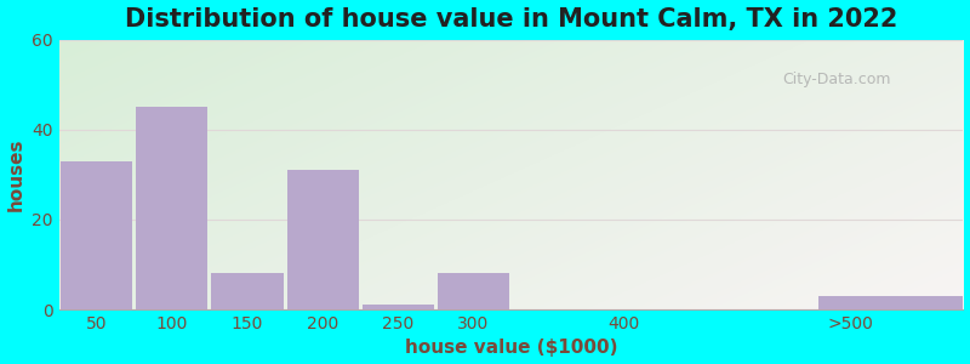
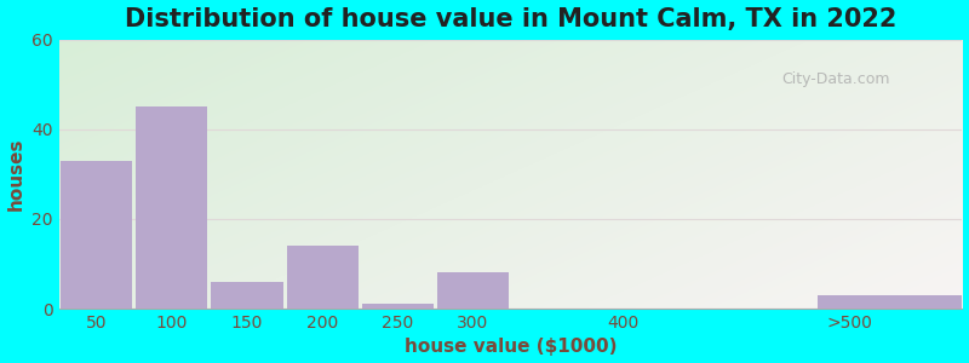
150: 8 -> 6
200: 31 -> 14
